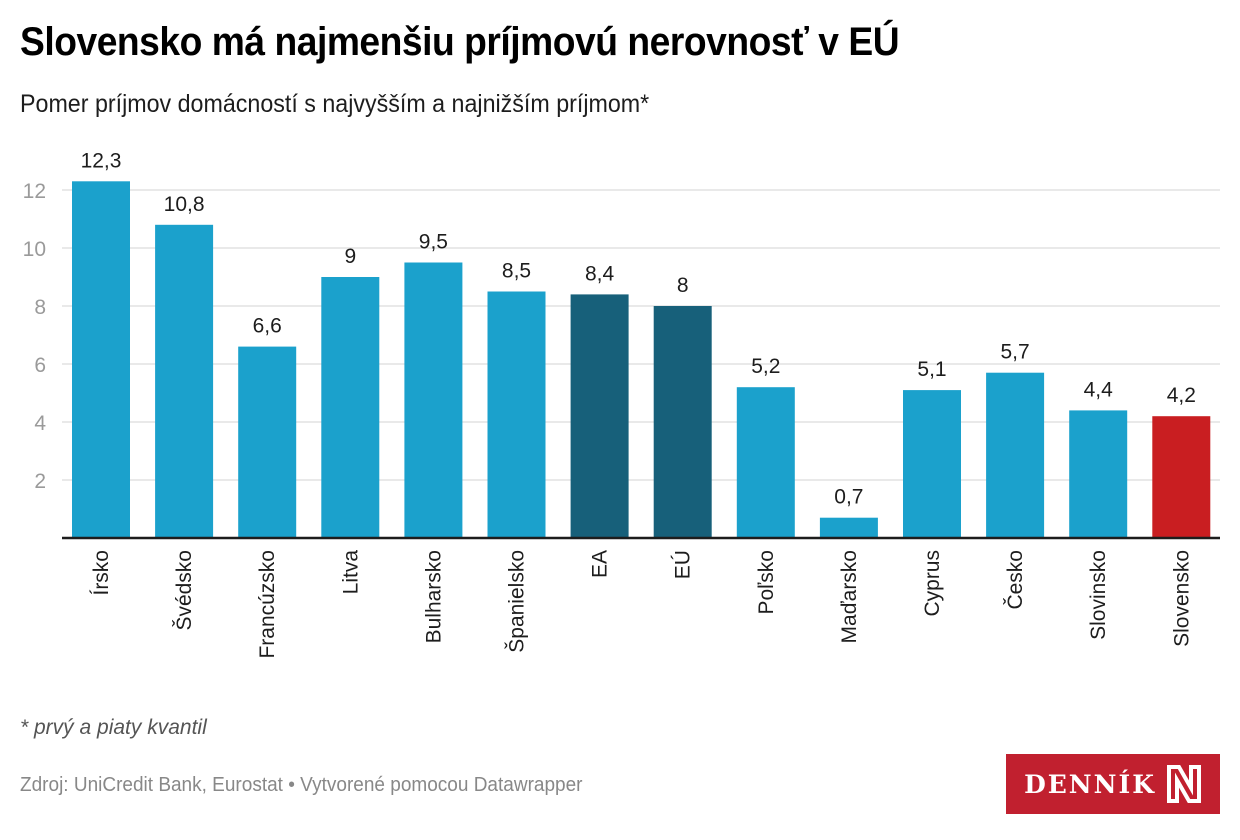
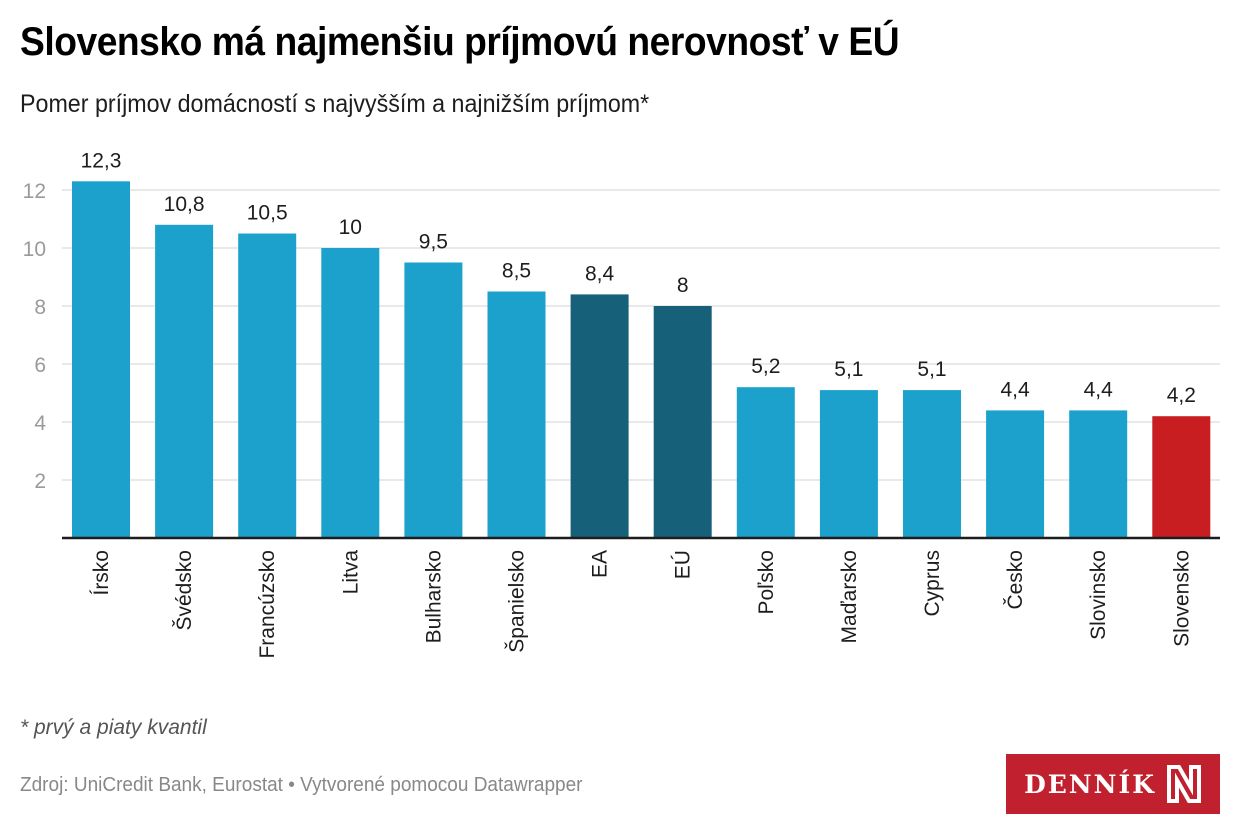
Francúzsko: 6,6 -> 10,5
Litva: 9 -> 10
Maďarsko: 0,7 -> 5,1
Česko: 5,7 -> 4,4
